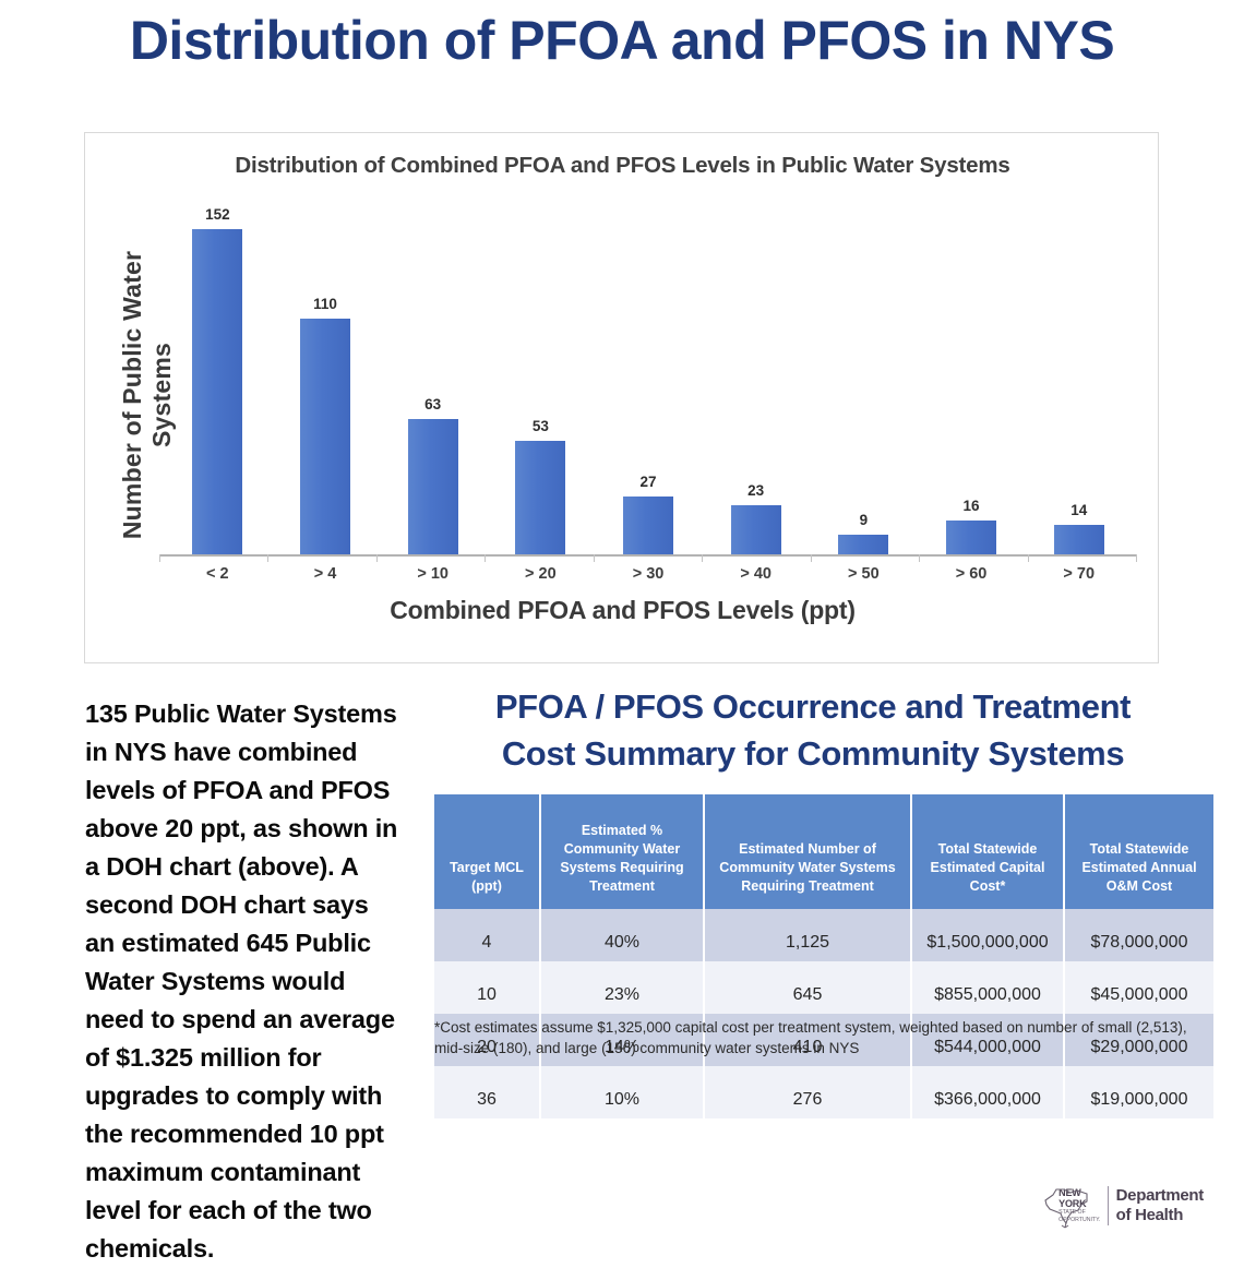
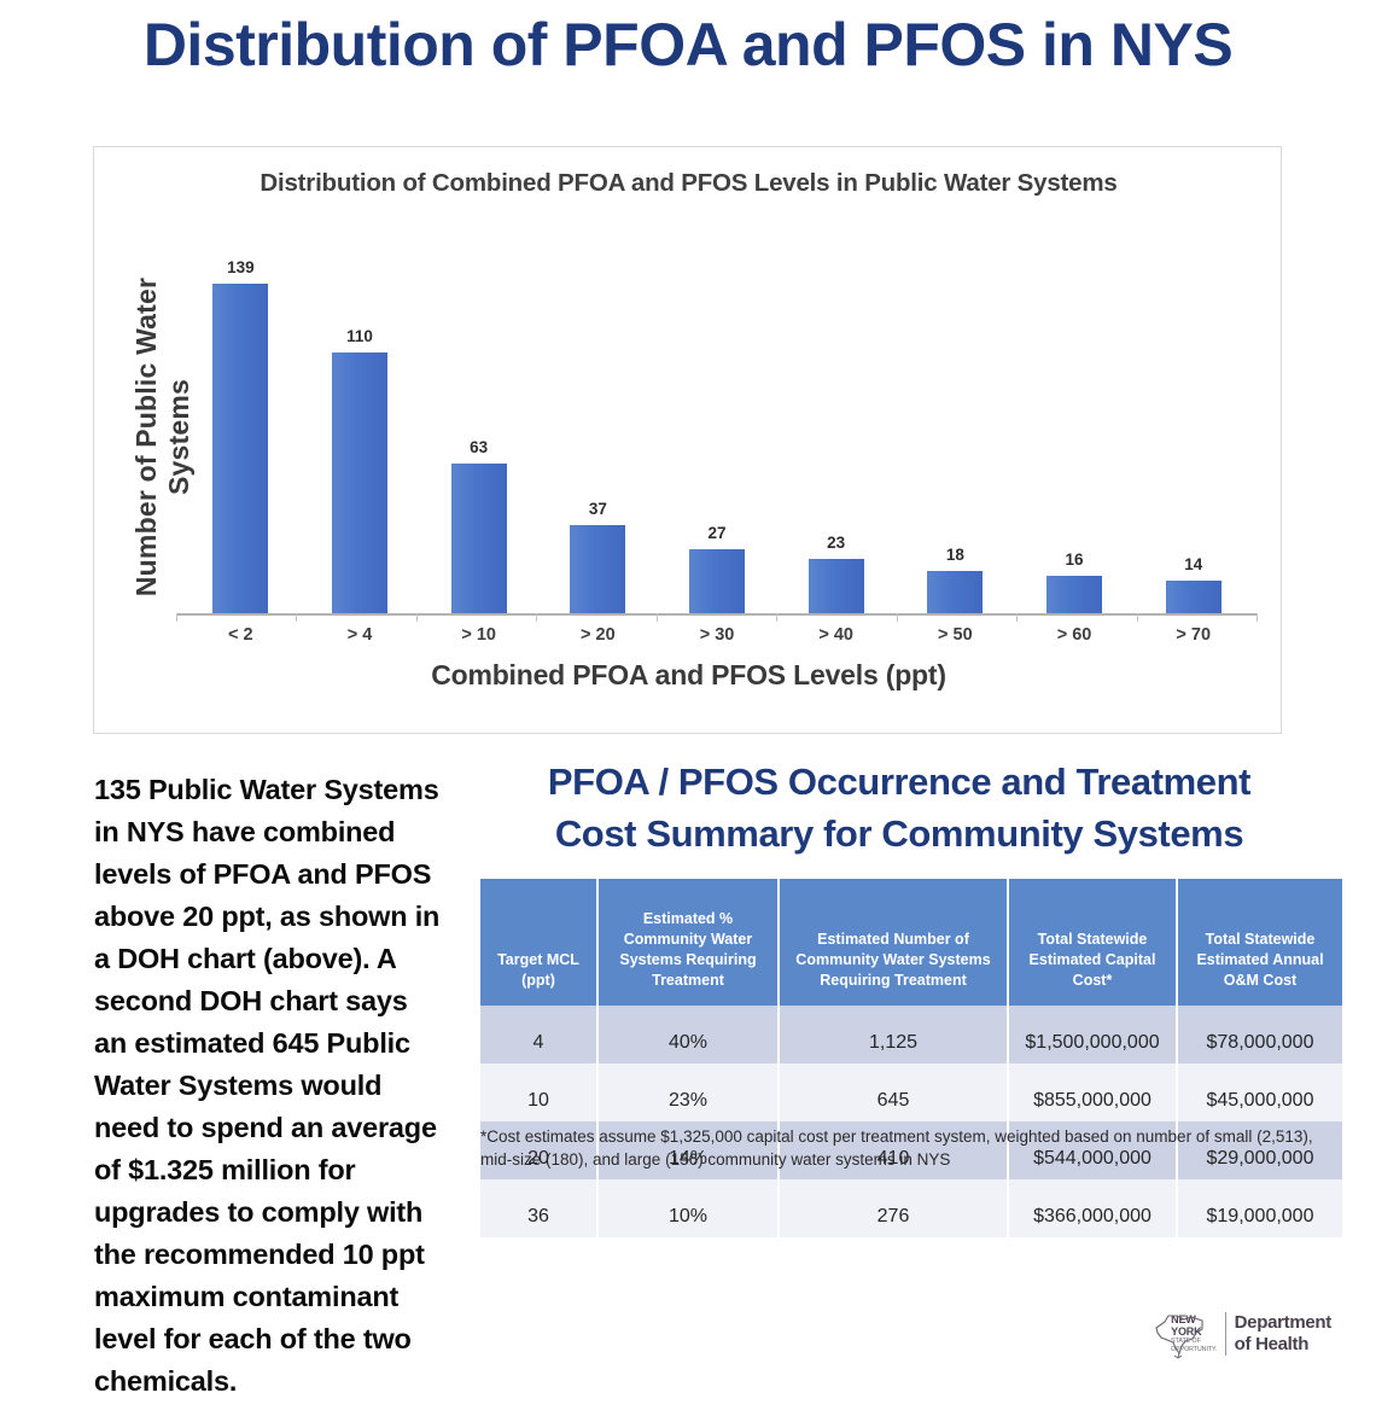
< 2: 152 -> 139
> 20: 53 -> 37
> 50: 9 -> 18
